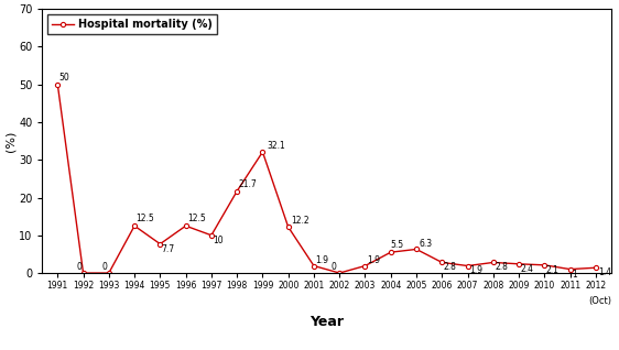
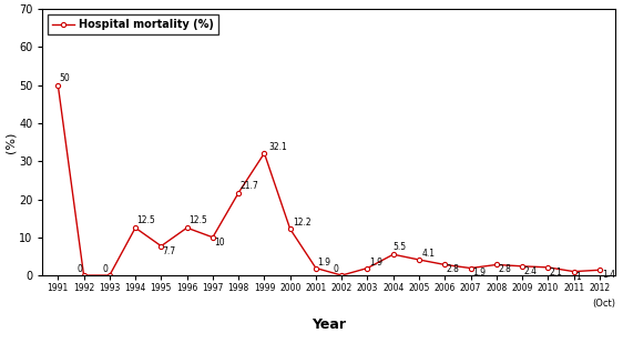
2005: 6.3 -> 4.1
